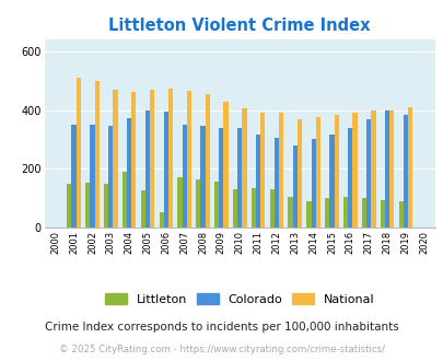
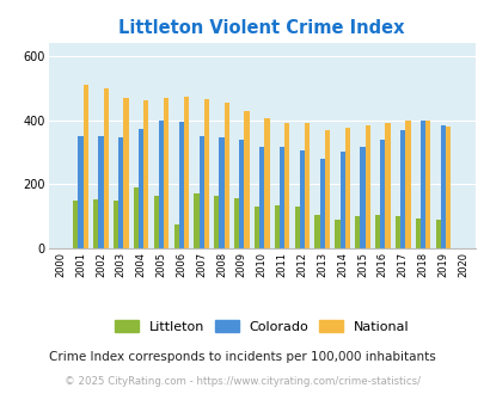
Littleton/2005: 125 -> 165
Littleton/2006: 50 -> 75
Colorado/2010: 340 -> 315
National/2019: 410 -> 381
